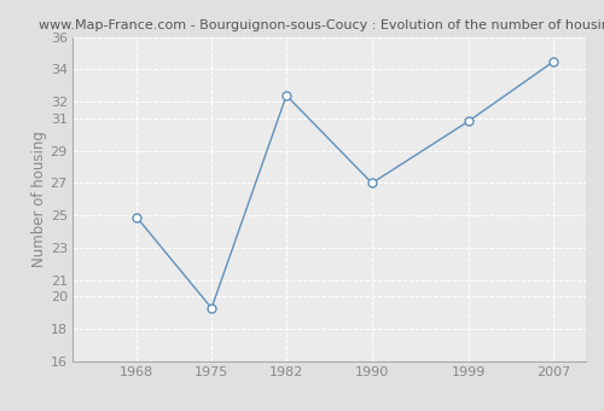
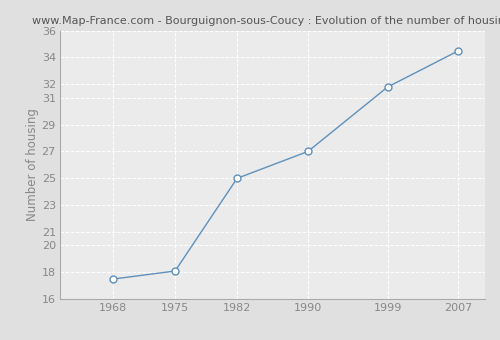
1968: 24.9 -> 17.5
1975: 19.3 -> 18.1
1982: 32.4 -> 25.0
1999: 30.8 -> 31.8
